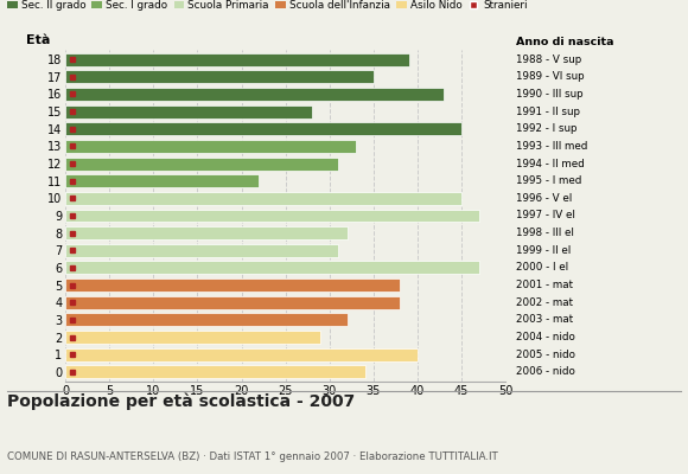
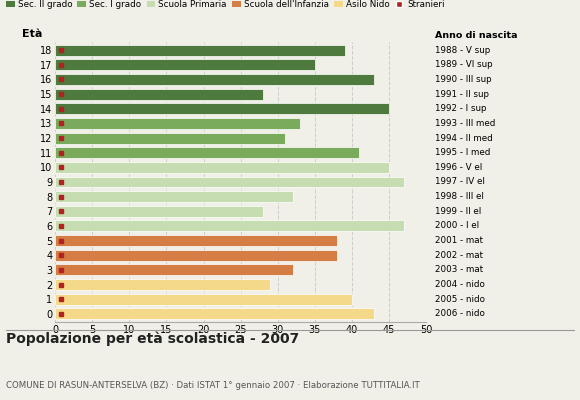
11: 22 -> 41
7: 31 -> 28
0: 34 -> 43
